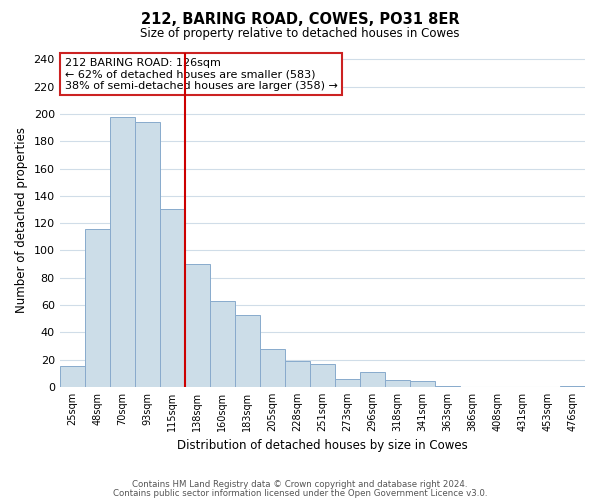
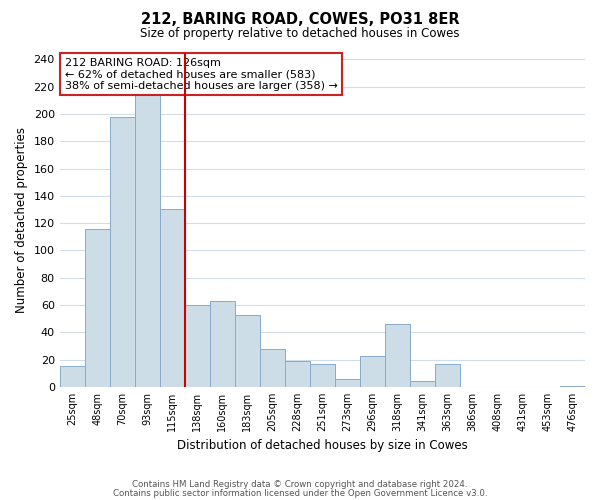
93sqm: 194 -> 216
138sqm: 90 -> 60
296sqm: 11 -> 23
318sqm: 5 -> 46
363sqm: 1 -> 17
